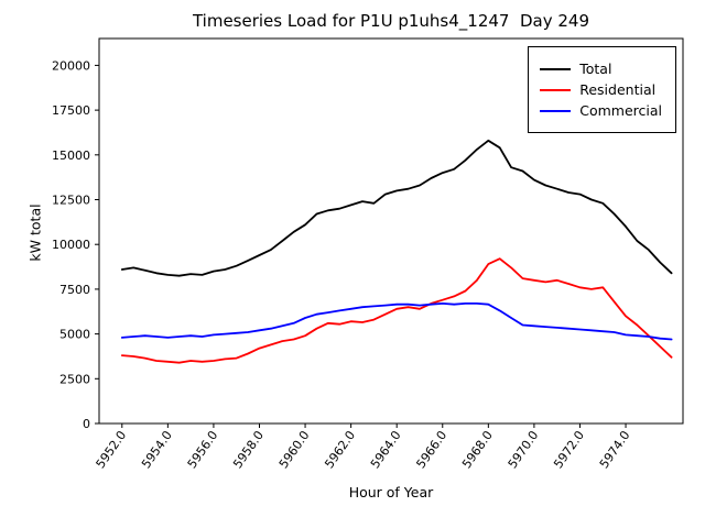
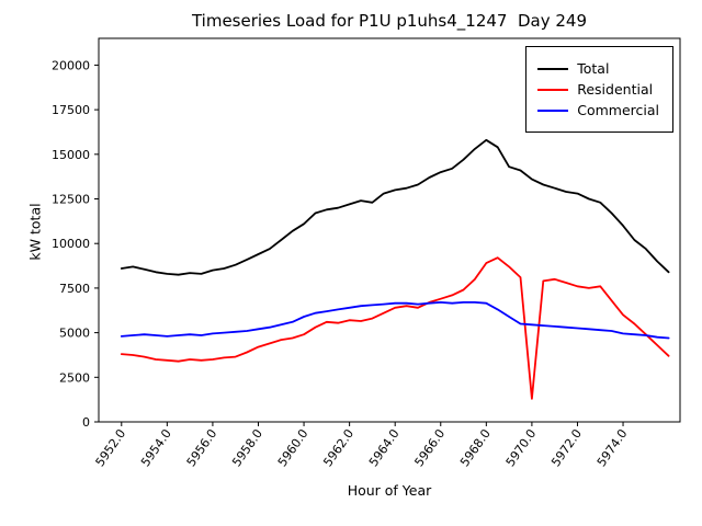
Residential/5970.0: 8000 -> 1300
